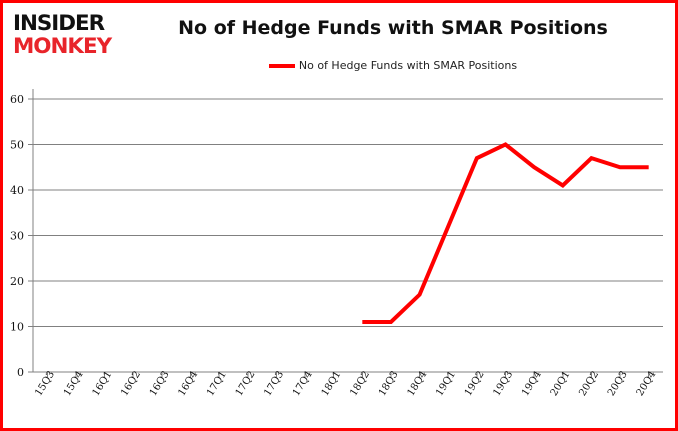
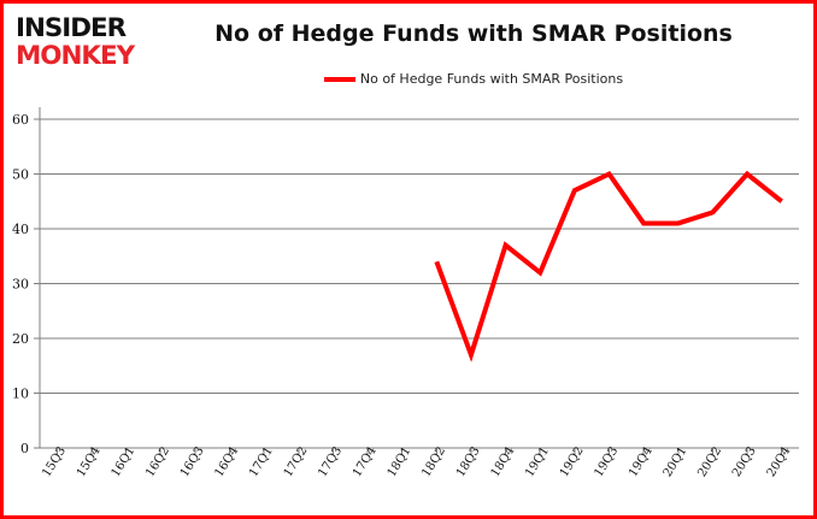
18Q2: 11 -> 34
18Q3: 11 -> 17
18Q4: 17 -> 37
19Q4: 45 -> 41
20Q2: 47 -> 43
20Q3: 45 -> 50
